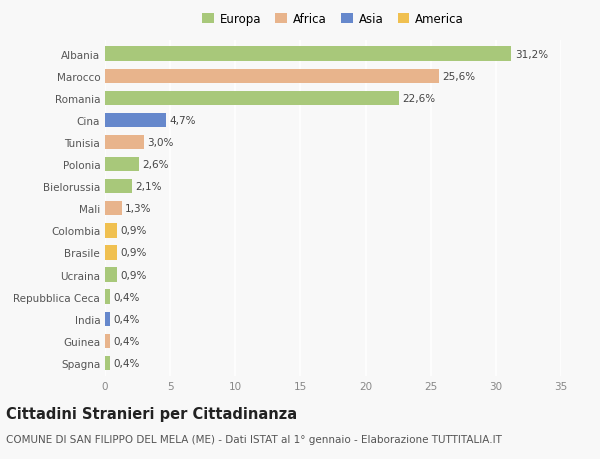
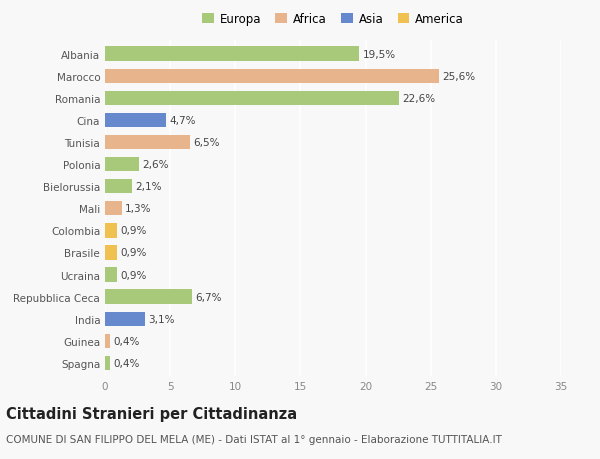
Albania: 31,2% -> 19,5%
Tunisia: 3,0% -> 6,5%
Repubblica Ceca: 0,4% -> 6,7%
India: 0,4% -> 3,1%
